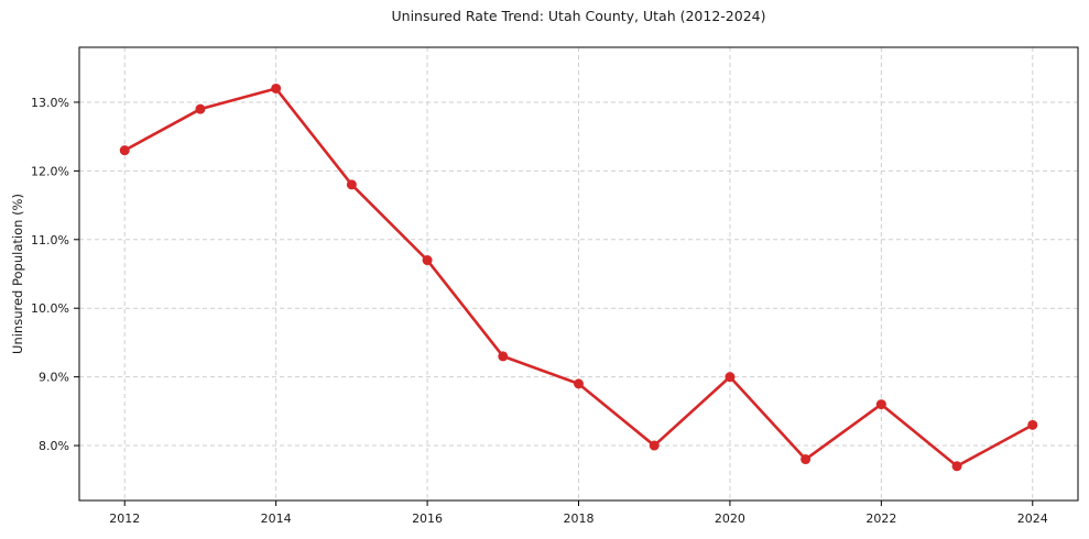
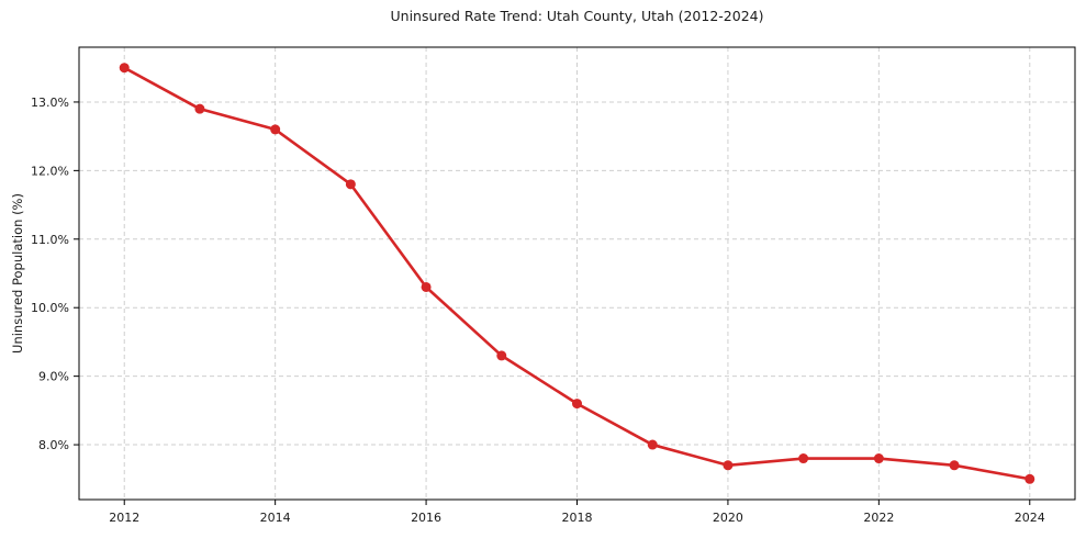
2012: 12.3% -> 13.5%
2014: 13.2% -> 12.6%
2016: 10.7% -> 10.3%
2018: 8.9% -> 8.6%
2020: 9.0% -> 7.7%
2022: 8.6% -> 7.8%
2024: 8.3% -> 7.5%
